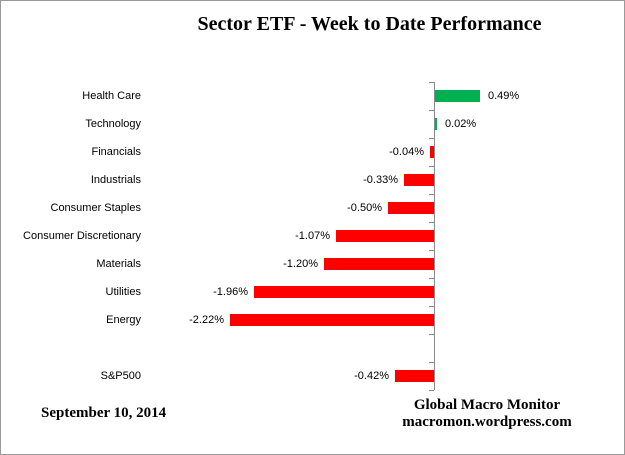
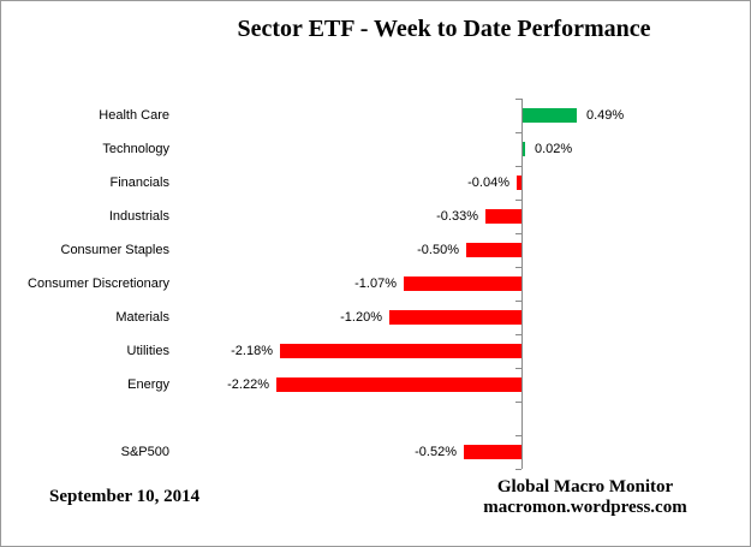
Utilities: -1.96% -> -2.18%
S&P500: -0.42% -> -0.52%
